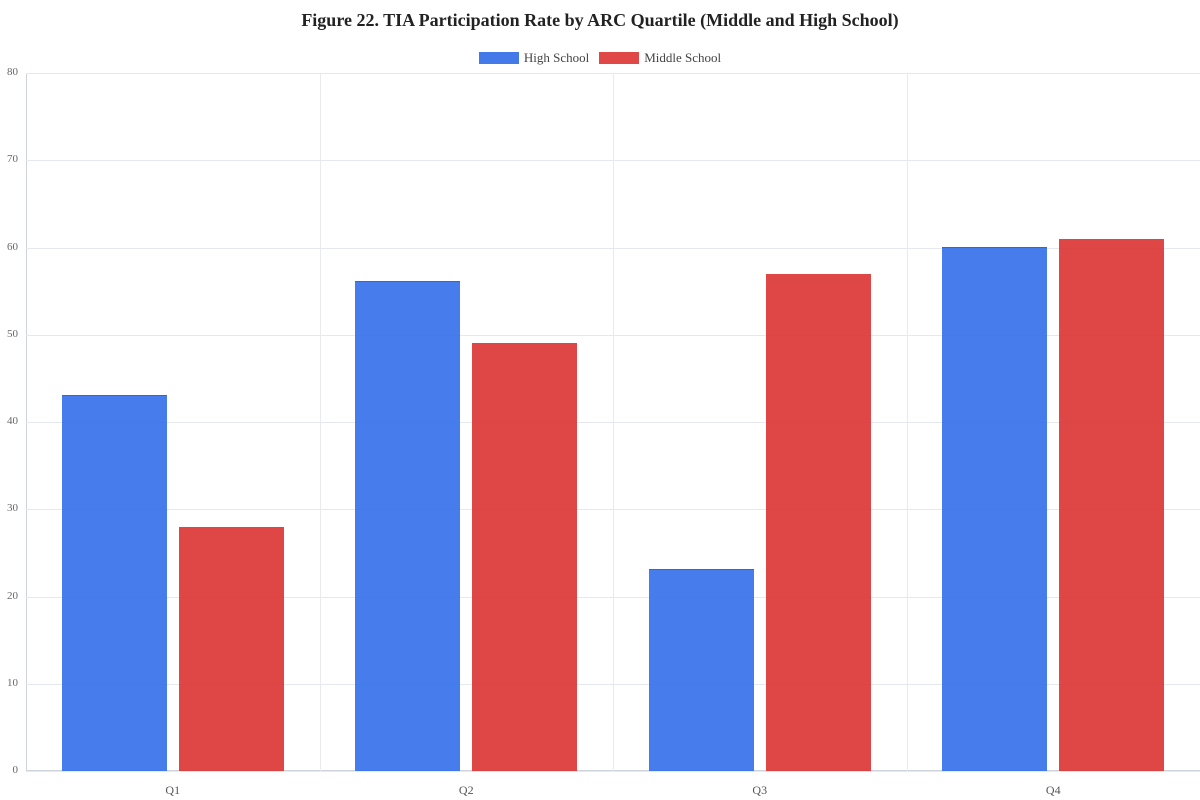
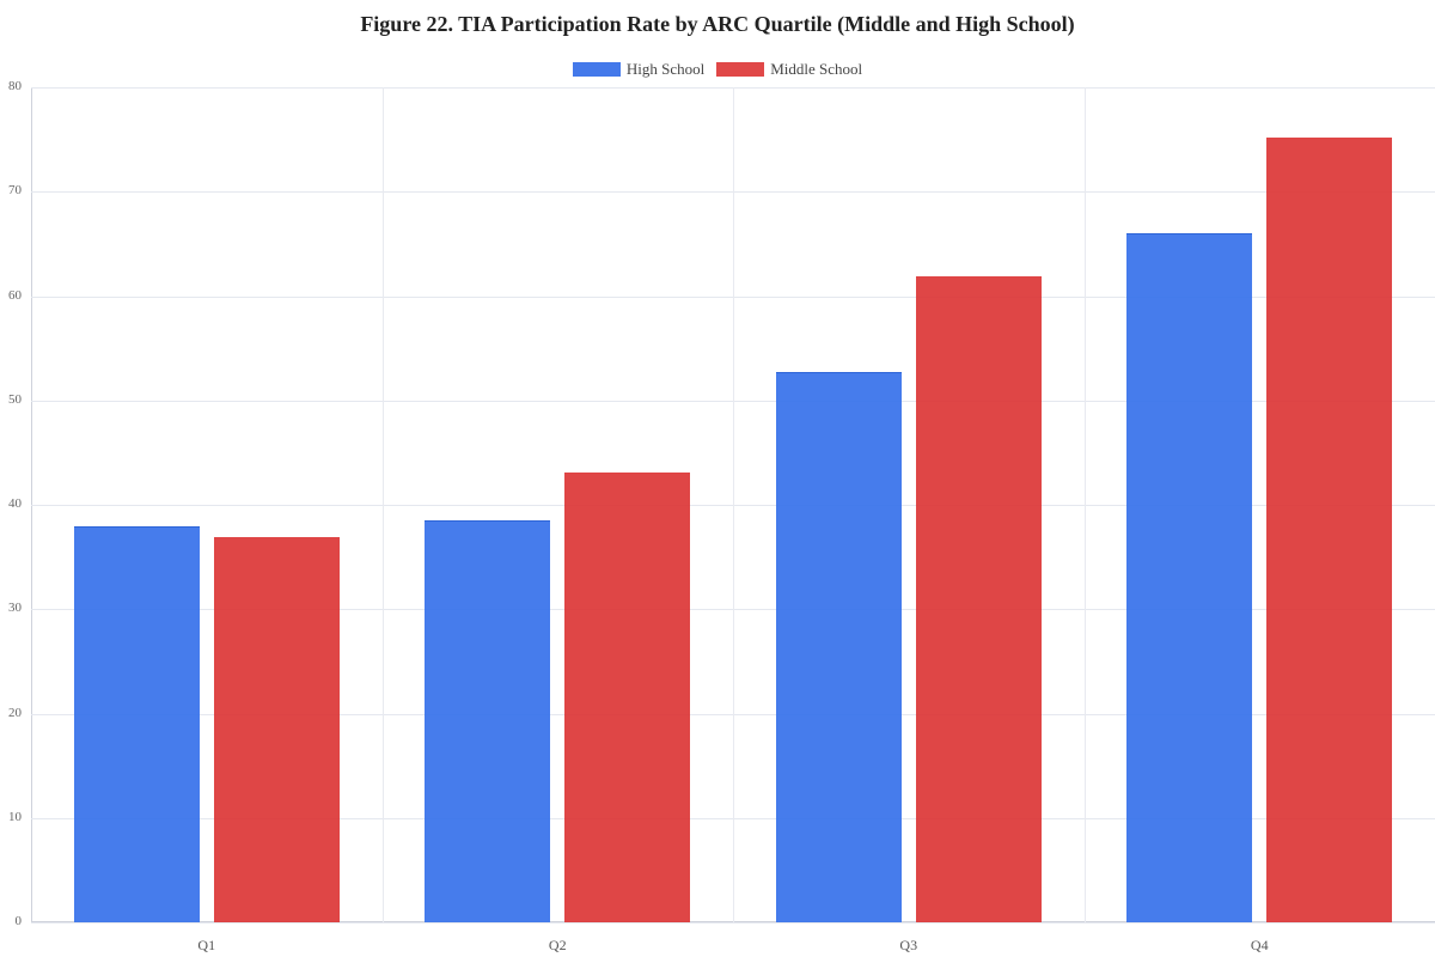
High School/Q1: 43 -> 38
Middle School/Q1: 28 -> 37
High School/Q2: 56 -> 38
Middle School/Q2: 49 -> 43
High School/Q3: 23 -> 53
Middle School/Q3: 57 -> 62
High School/Q4: 60 -> 66
Middle School/Q4: 61 -> 75
